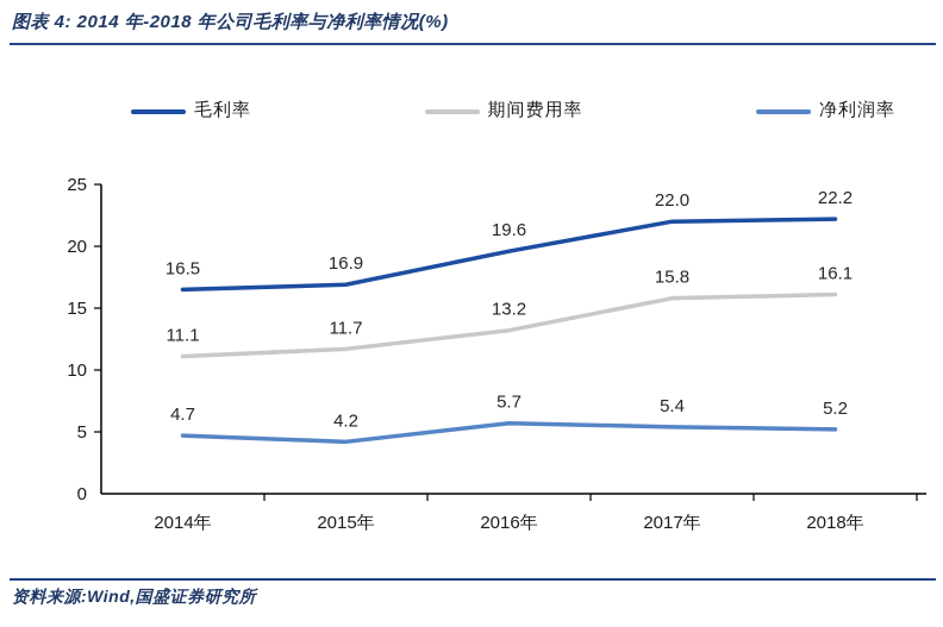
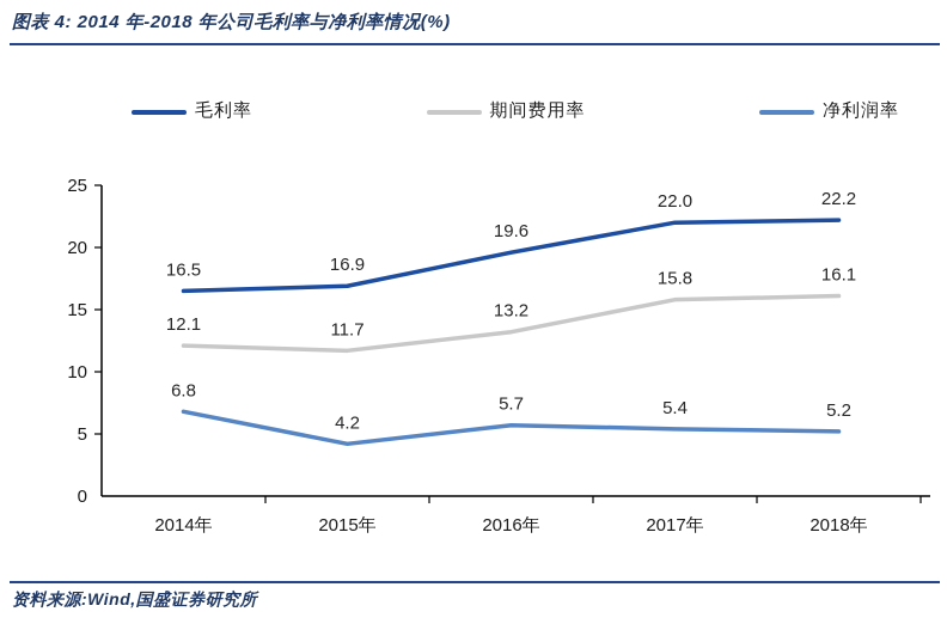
期间费用率/2014年: 11.1 -> 12.1
净利润率/2014年: 4.7 -> 6.8
